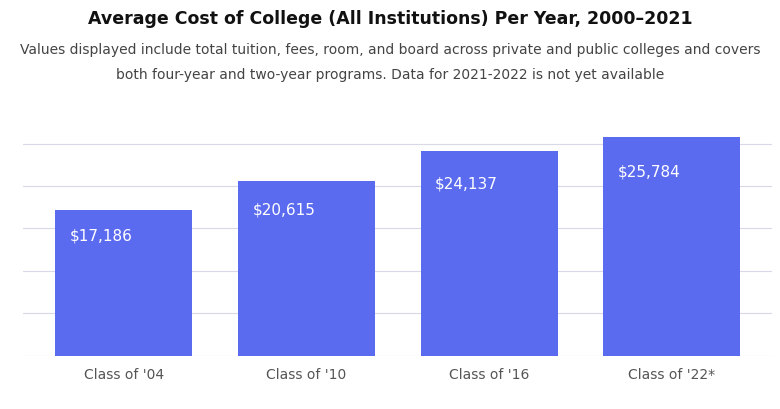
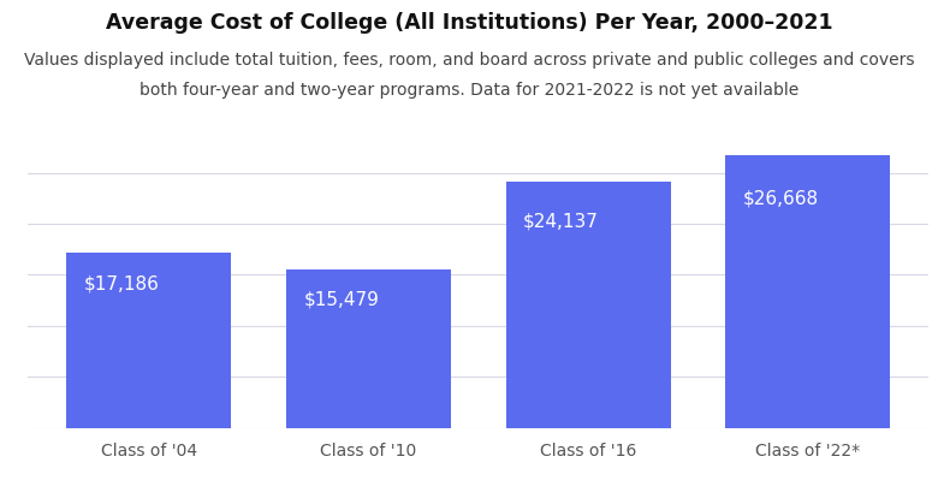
Class of '10: $20,615 -> $15,479
Class of '22*: $25,784 -> $26,668
